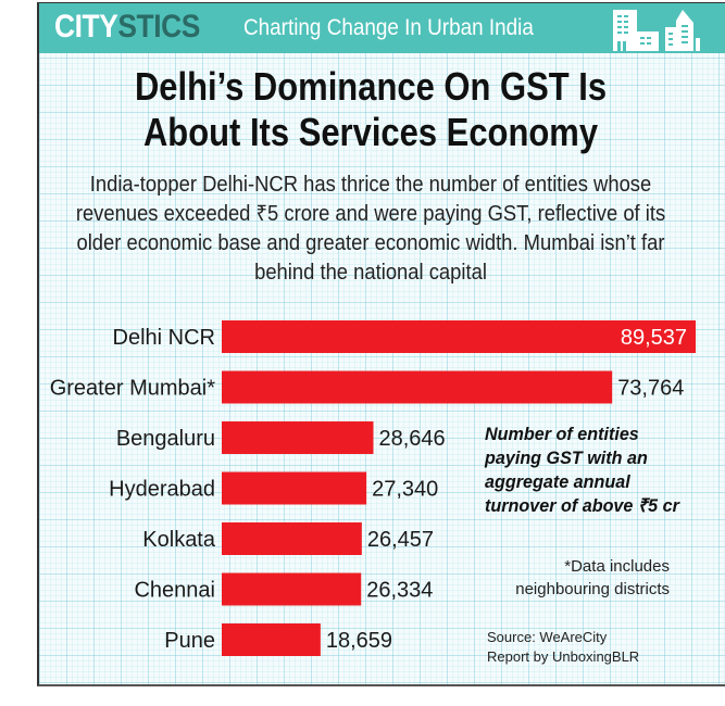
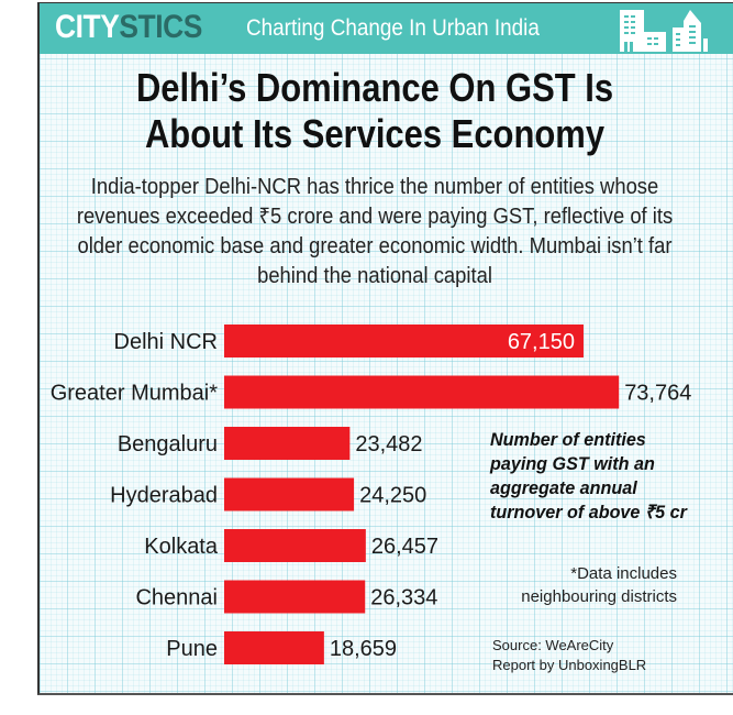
Delhi NCR: 89,537 -> 67,150
Bengaluru: 28,646 -> 23,482
Hyderabad: 27,340 -> 24,250
